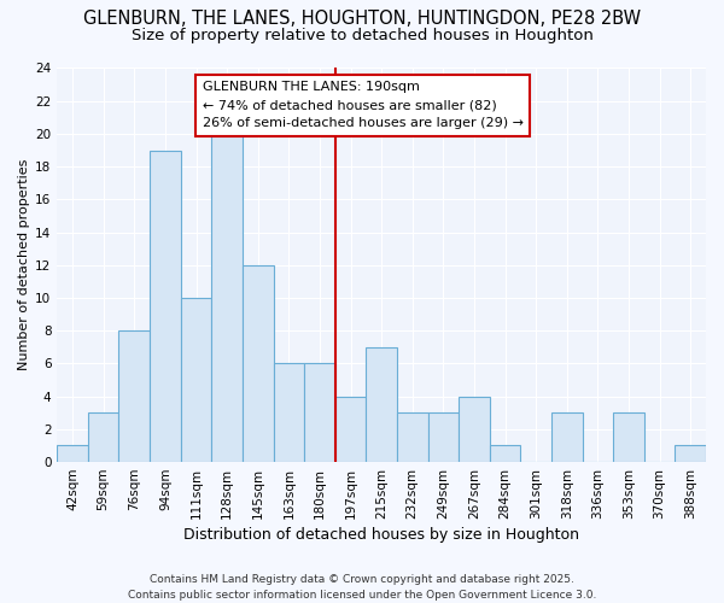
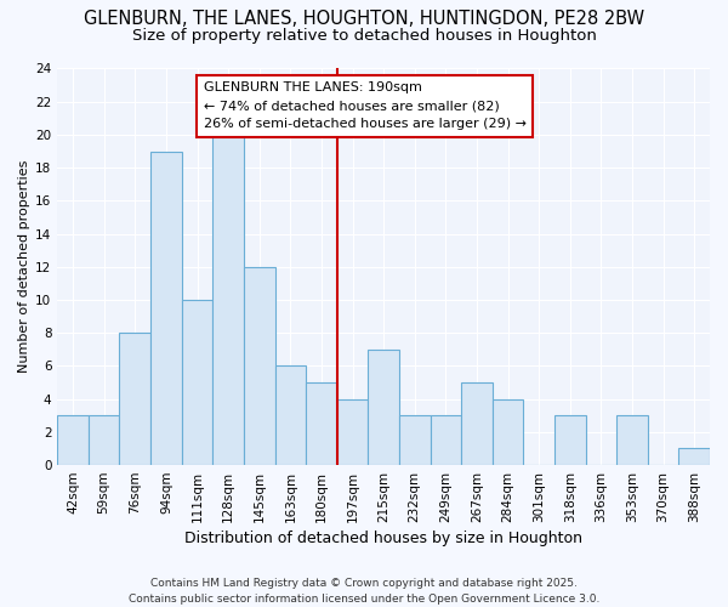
42sqm: 1 -> 3
180sqm: 6 -> 5
267sqm: 4 -> 5
284sqm: 1 -> 4
